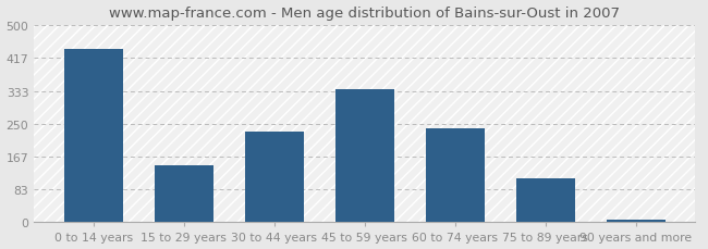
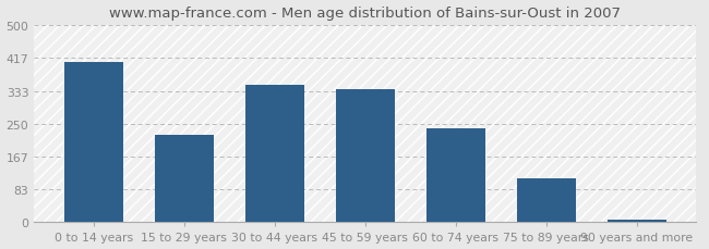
0 to 14 years: 440 -> 405
15 to 29 years: 145 -> 222
30 to 44 years: 230 -> 349
